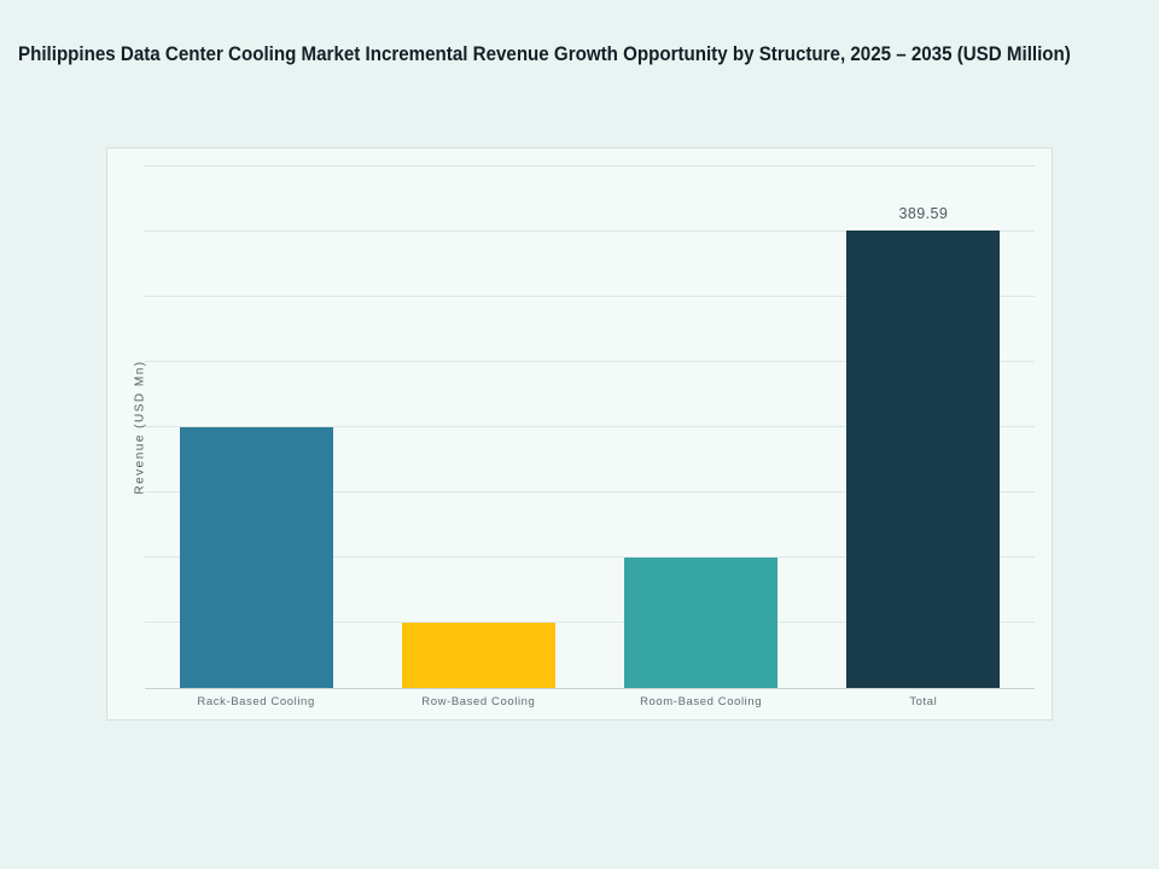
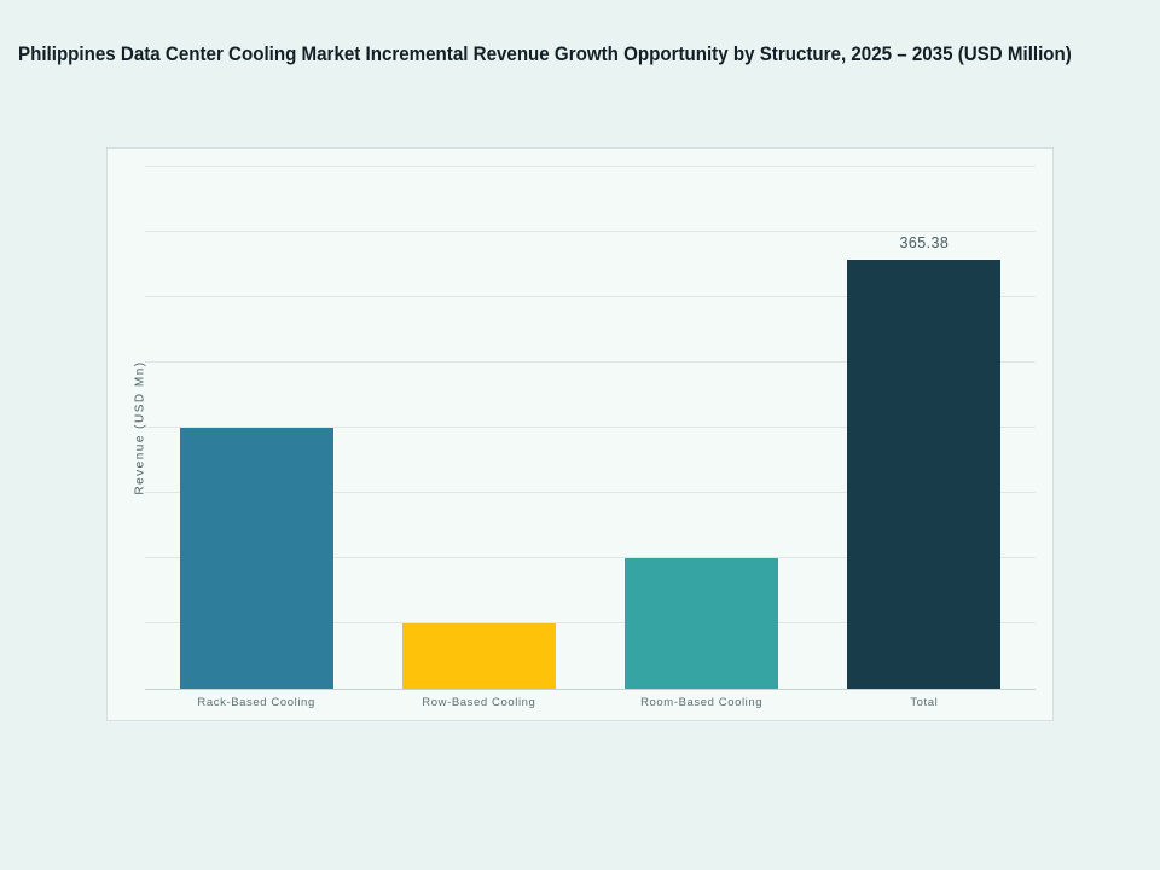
Total: 389.59 -> 365.38
